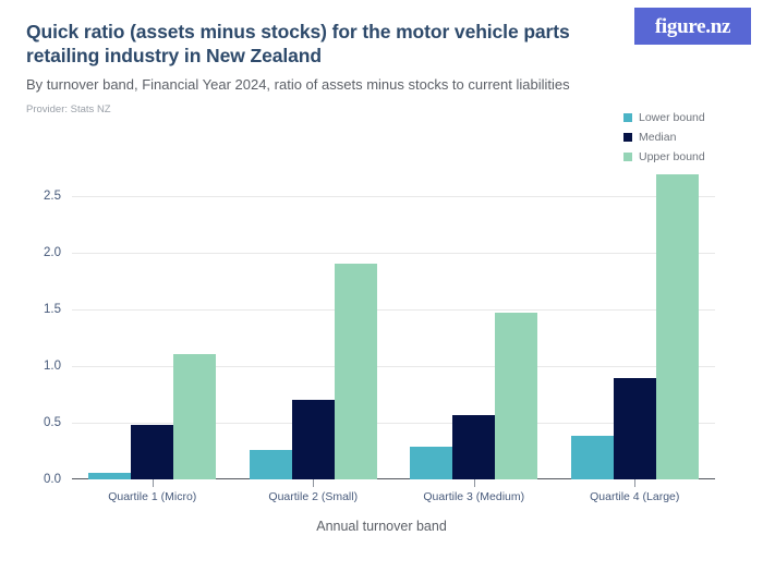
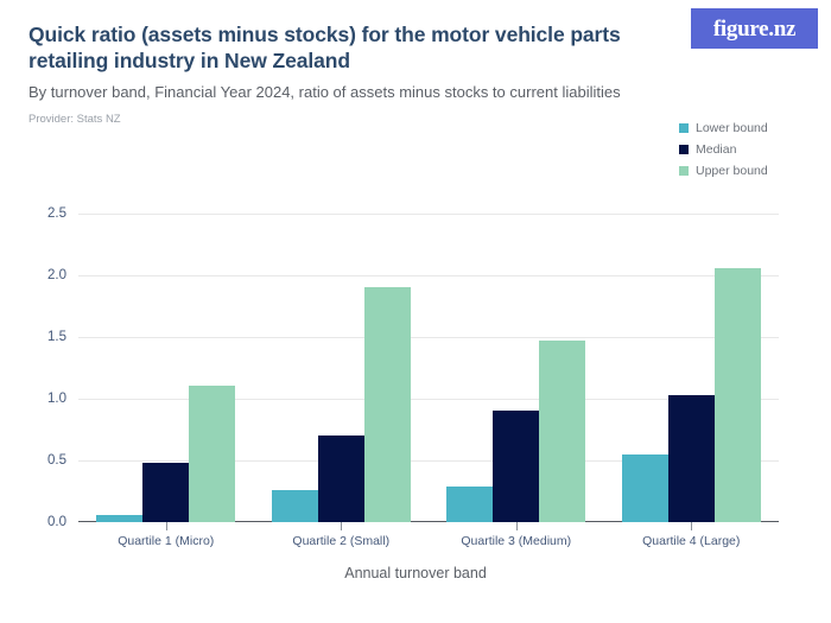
Median/Quartile 3 (Medium): 0.56 -> 0.90
Lower bound/Quartile 4 (Large): 0.39 -> 0.55
Median/Quartile 4 (Large): 0.89 -> 1.03
Upper bound/Quartile 4 (Large): 2.69 -> 2.06
